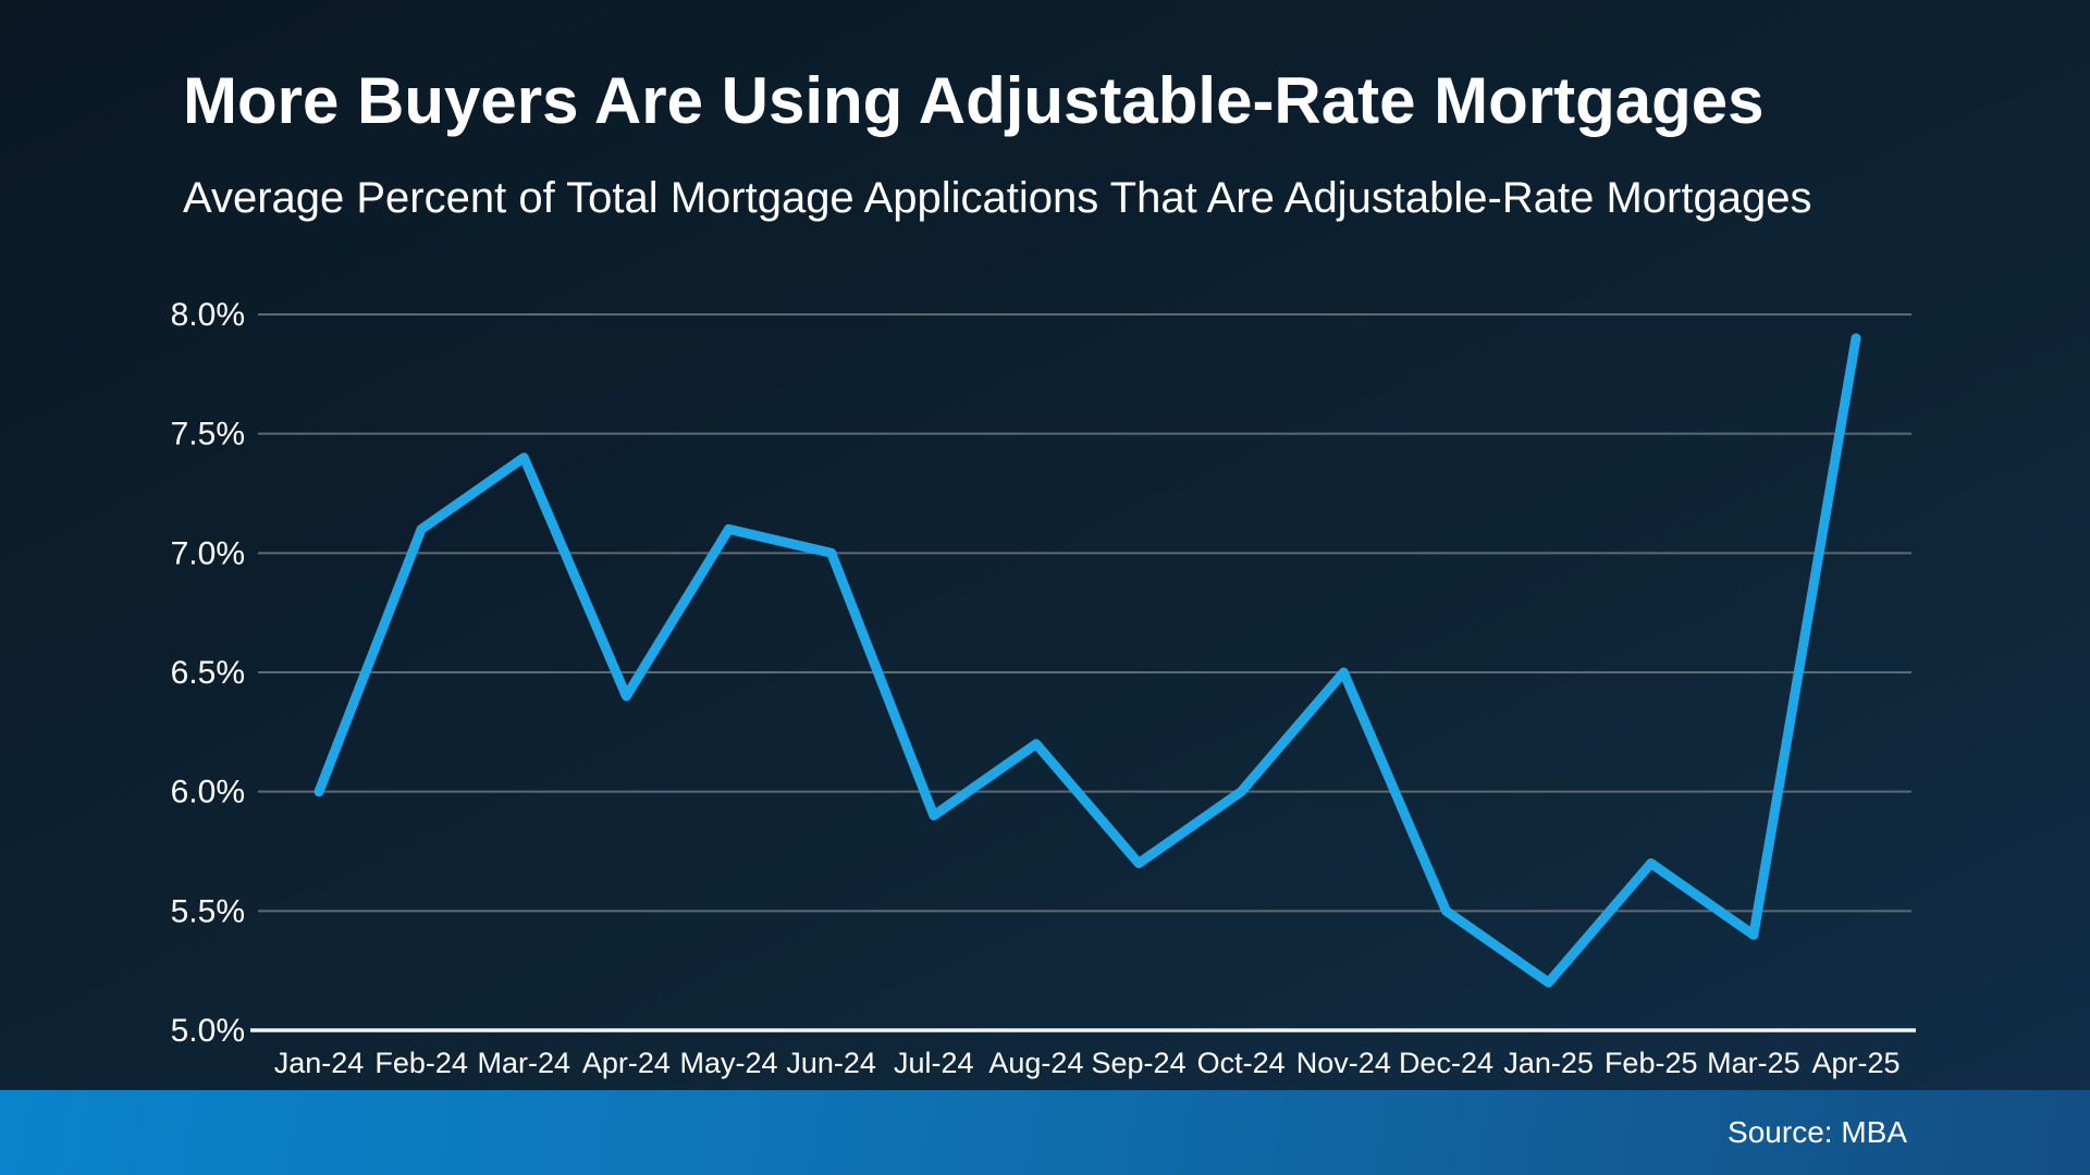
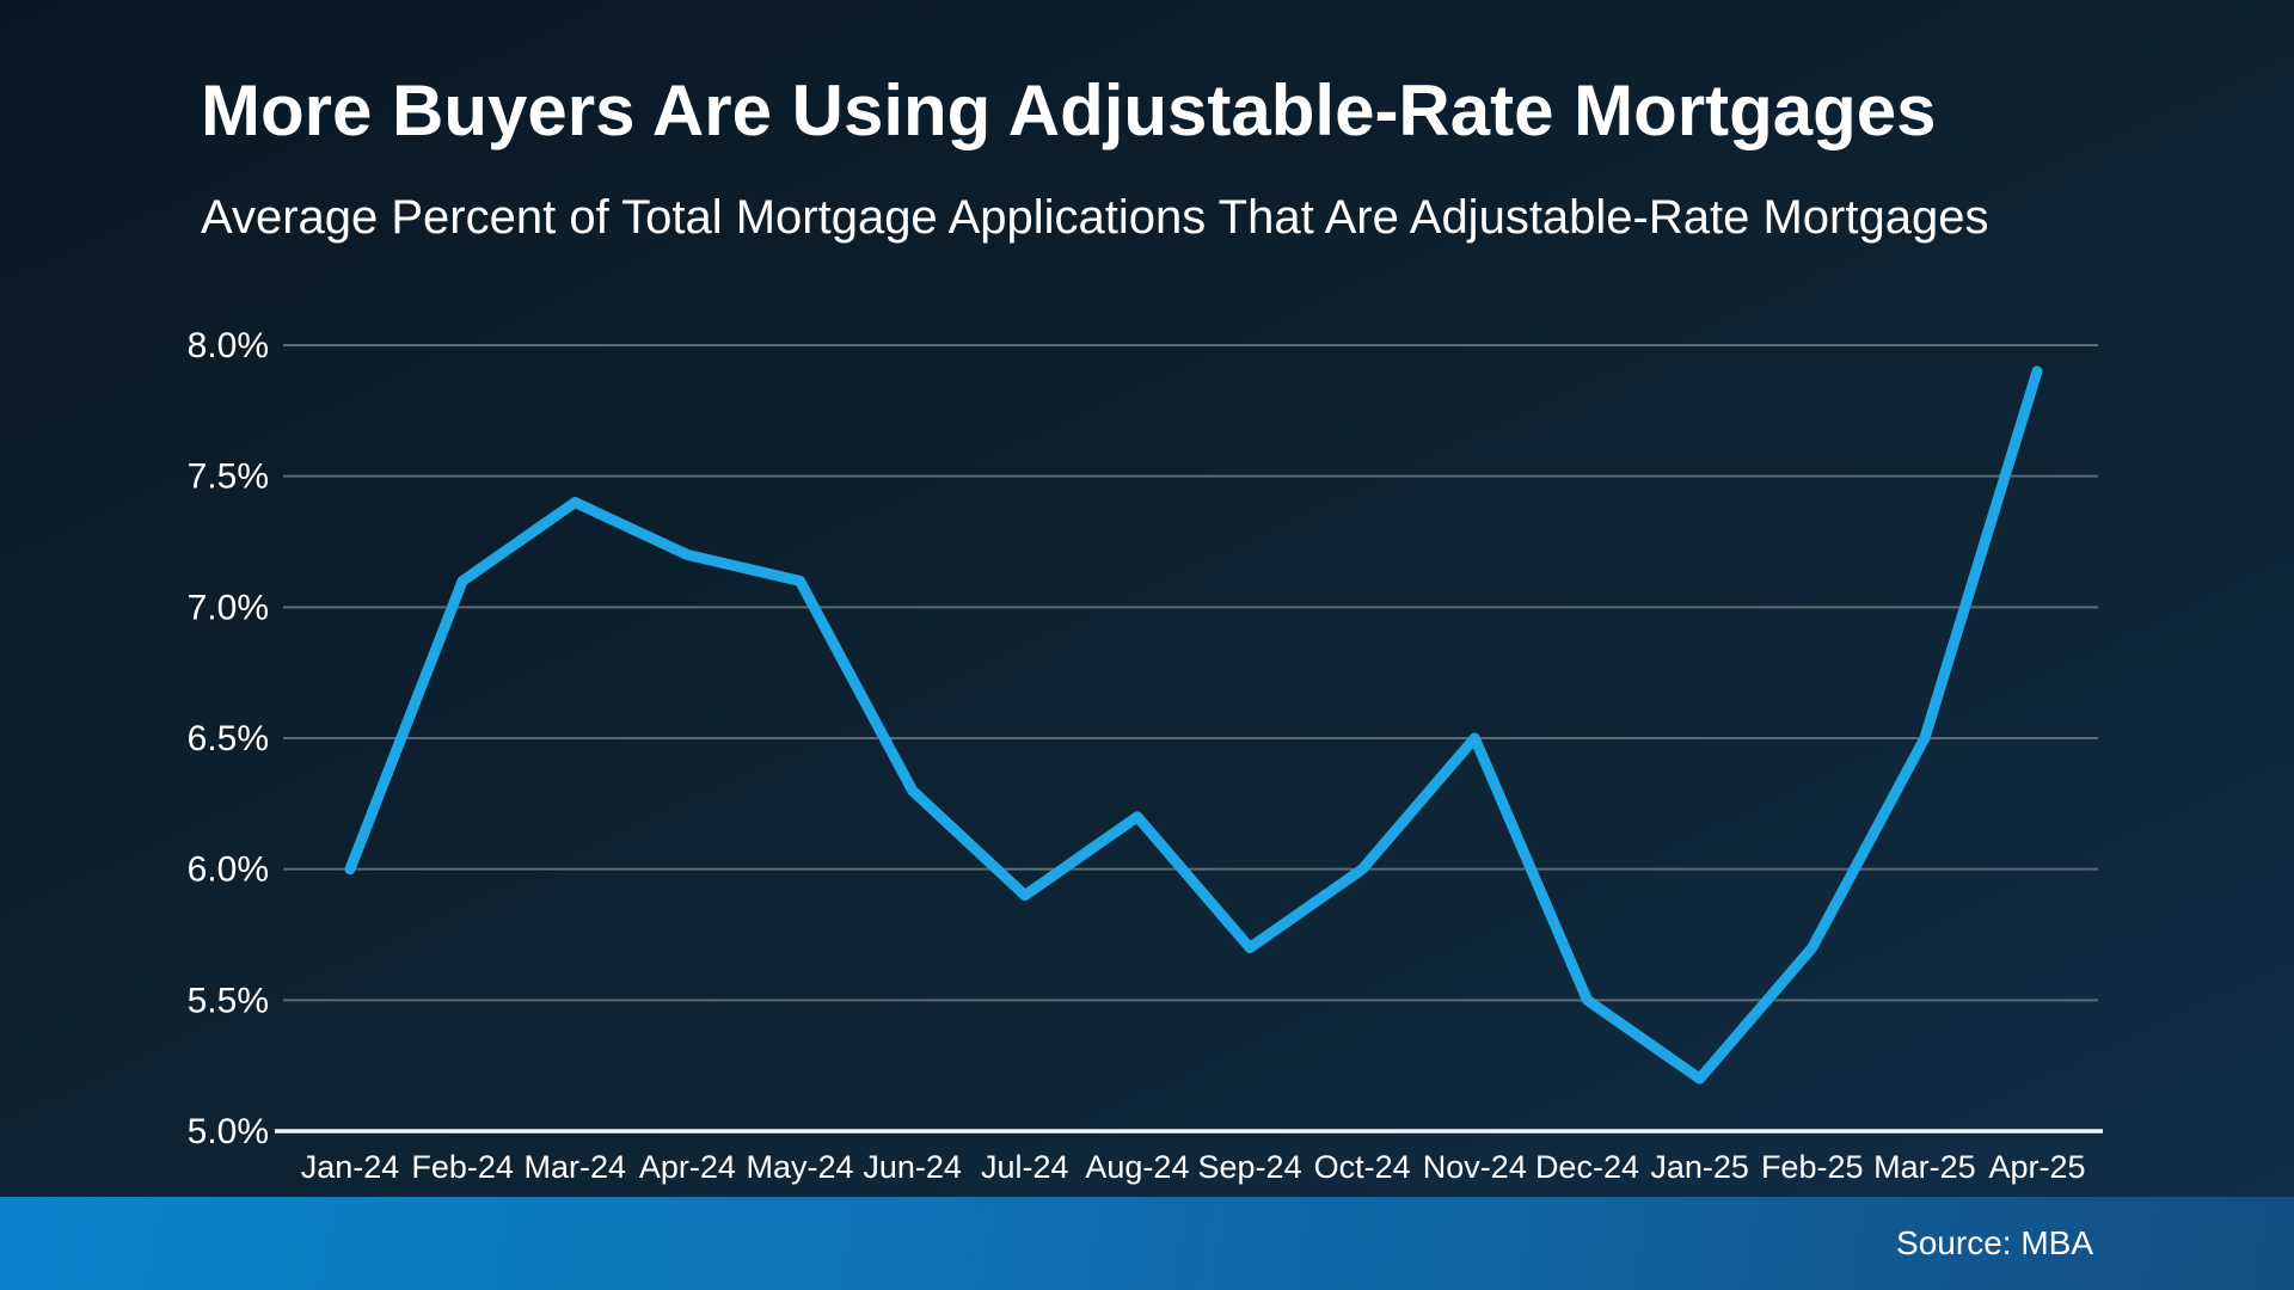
Apr-24: 6.4% -> 7.2%
Jun-24: 7.0% -> 6.3%
Mar-25: 5.4% -> 6.5%
